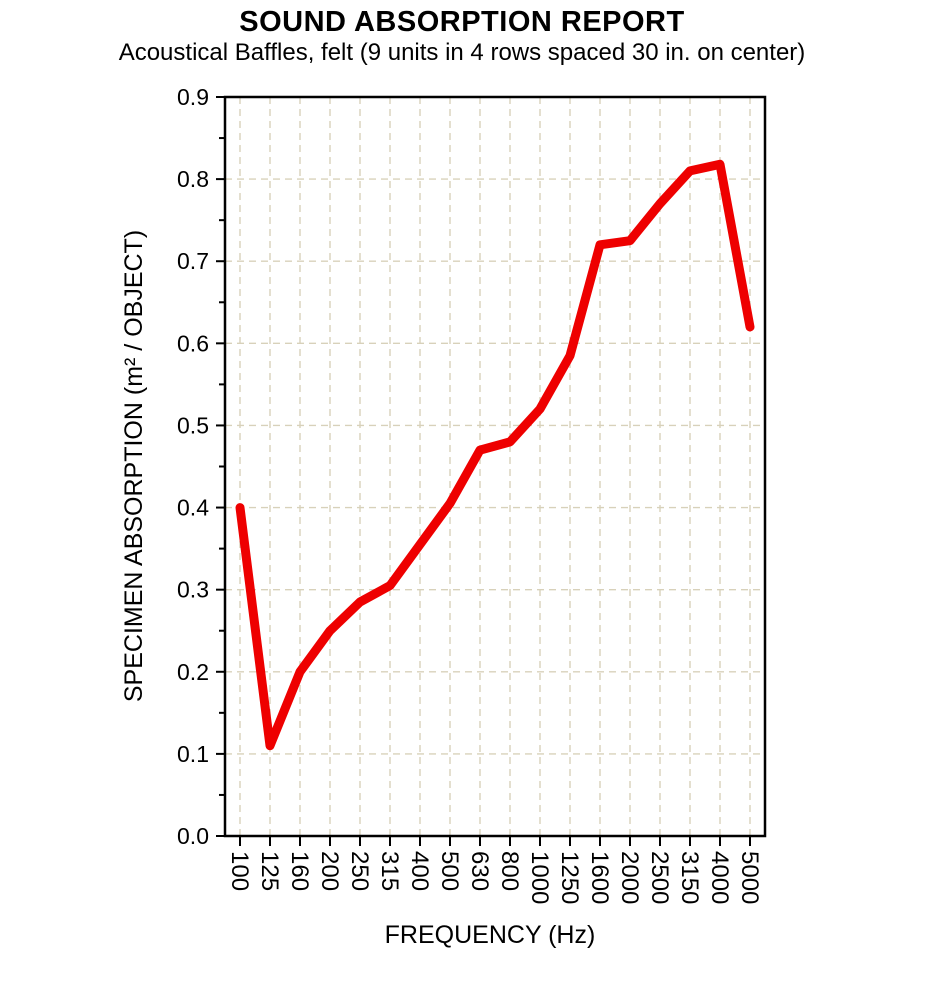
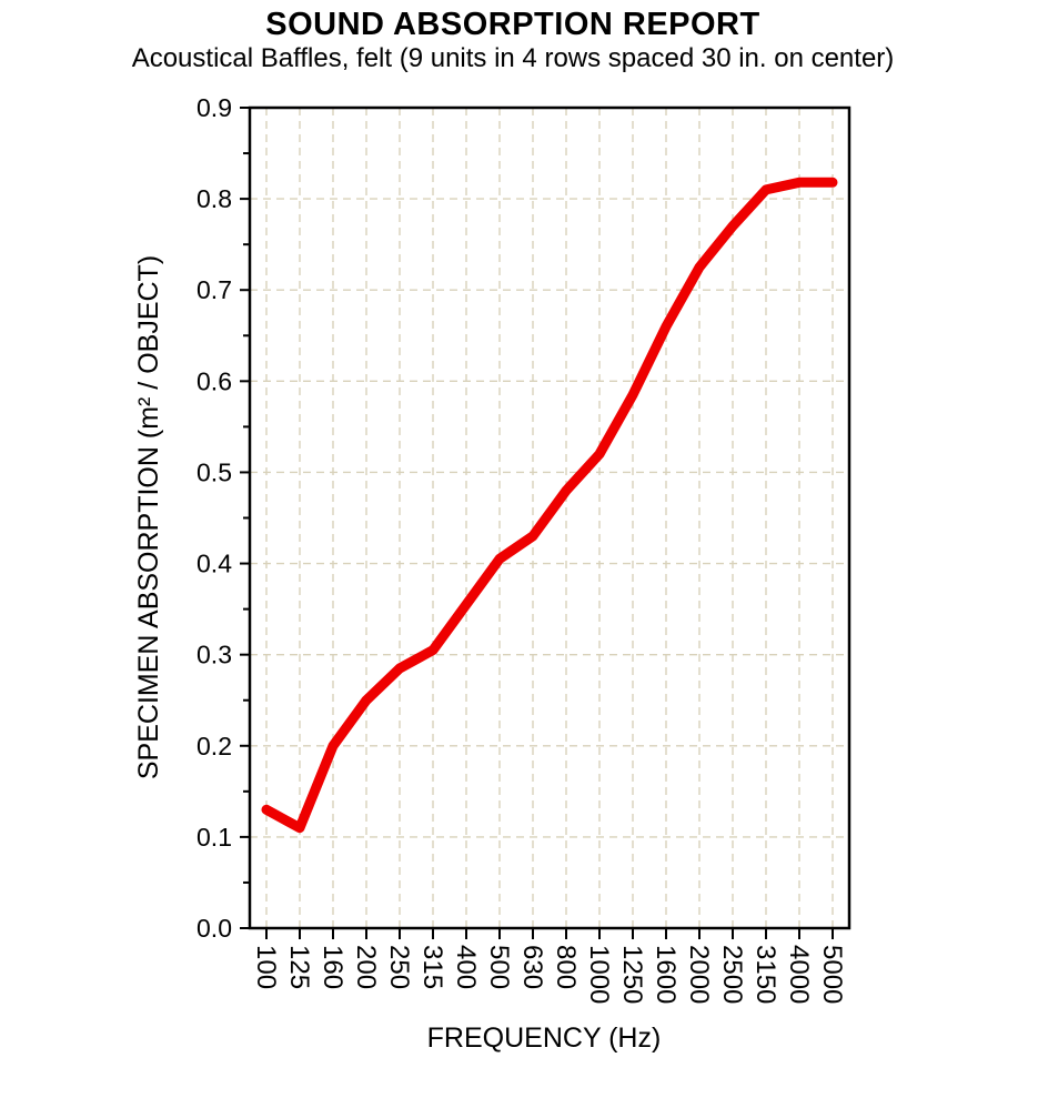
100: 0.40 -> 0.13
630: 0.47 -> 0.43
1600: 0.72 -> 0.66
5000: 0.62 -> 0.82
